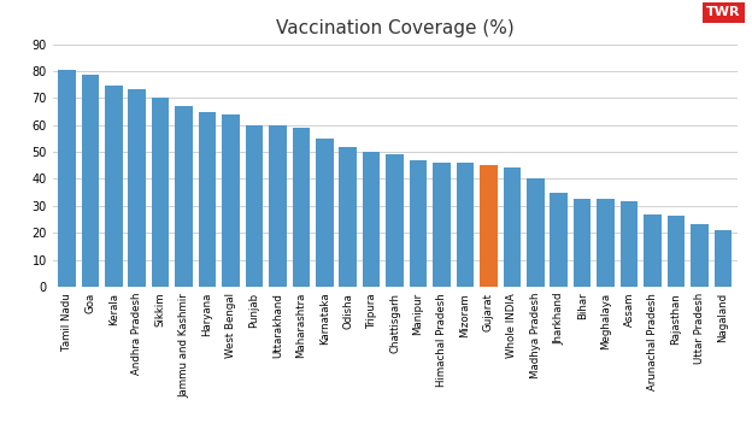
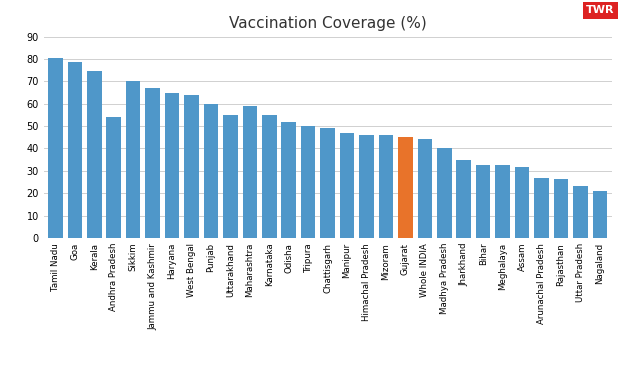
Andhra Pradesh: 73.5 -> 54.0
Uttarakhand: 60.0 -> 55.0
